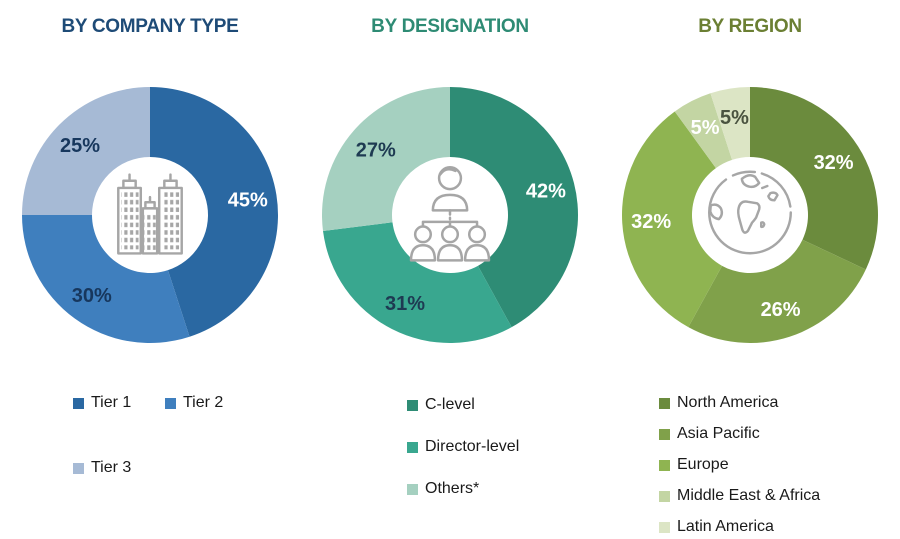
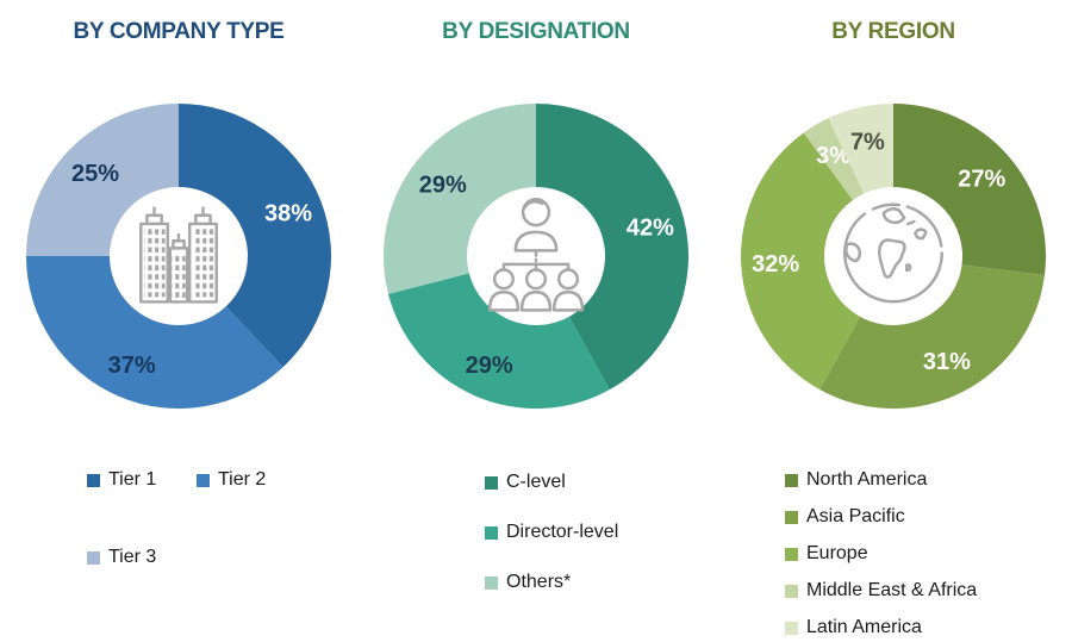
BY COMPANY TYPE/Tier 1: 45% -> 38%
BY COMPANY TYPE/Tier 2: 30% -> 37%
BY DESIGNATION/Director-level: 31% -> 29%
BY DESIGNATION/Others*: 27% -> 29%
BY REGION/North America: 32% -> 27%
BY REGION/Asia Pacific: 26% -> 31%
BY REGION/Middle East & Africa: 5% -> 3%
BY REGION/Latin America: 5% -> 7%
